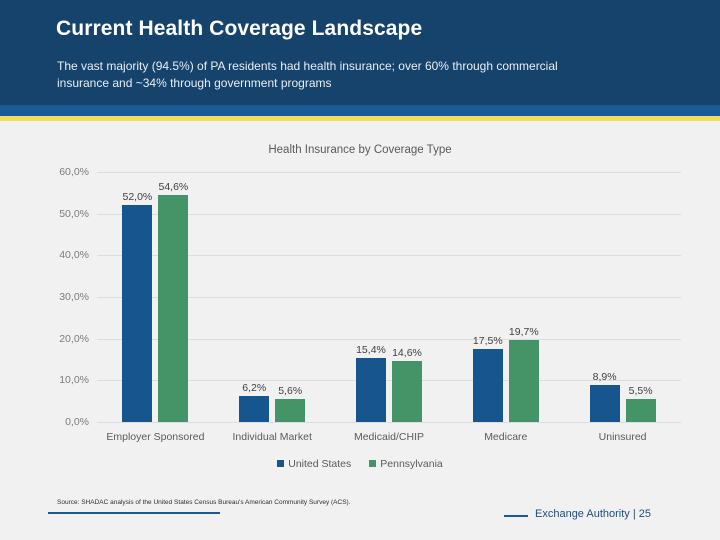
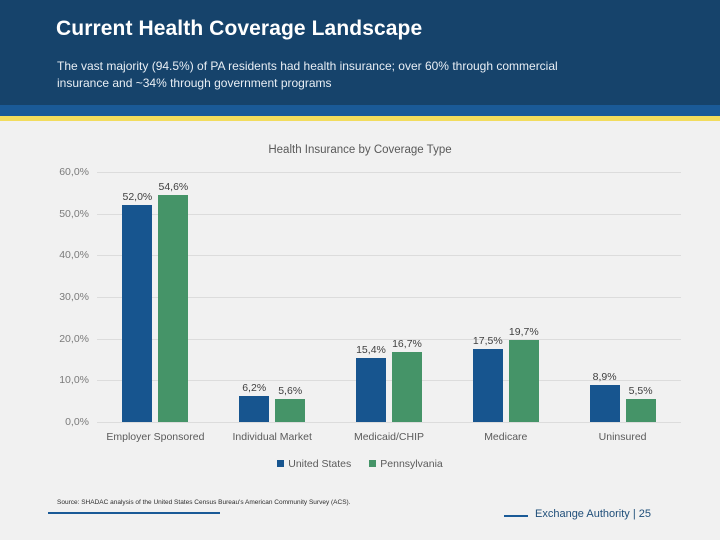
Pennsylvania/Medicaid/CHIP: 14,6% -> 16,7%
